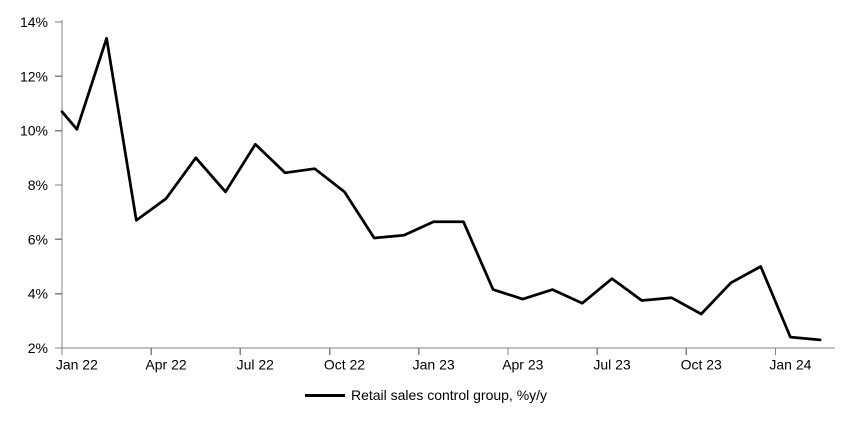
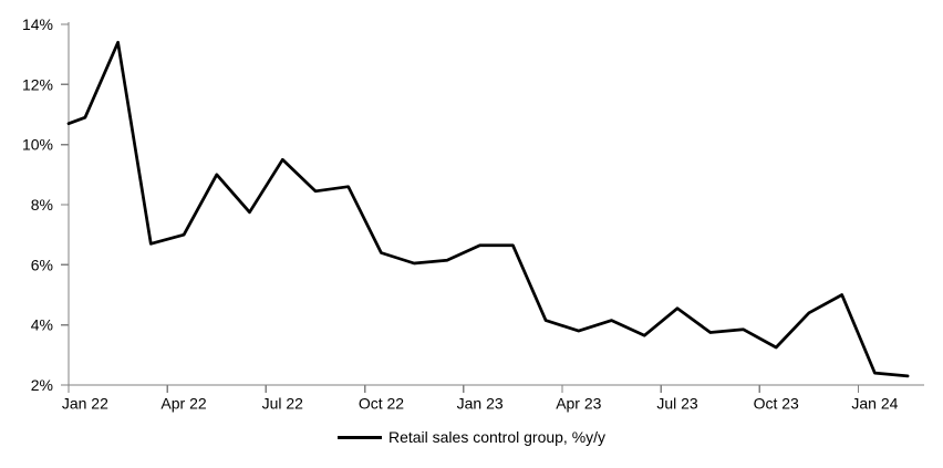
Jan 22: 10.1% -> 10.9%
Apr 22: 7.5% -> 7.0%
Oct 22: 7.8% -> 6.4%
